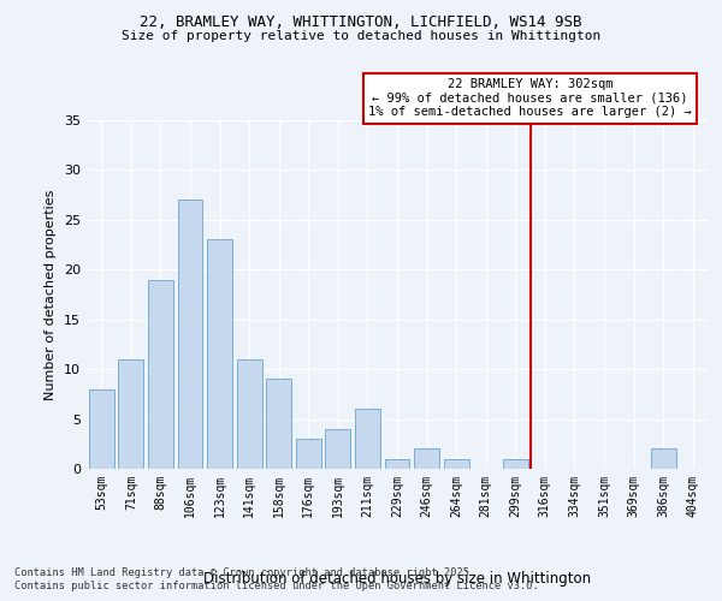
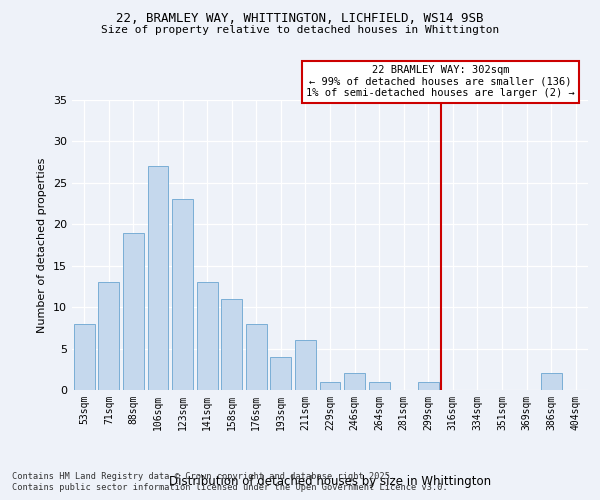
71sqm: 11 -> 13
141sqm: 11 -> 13
158sqm: 9 -> 11
176sqm: 3 -> 8
